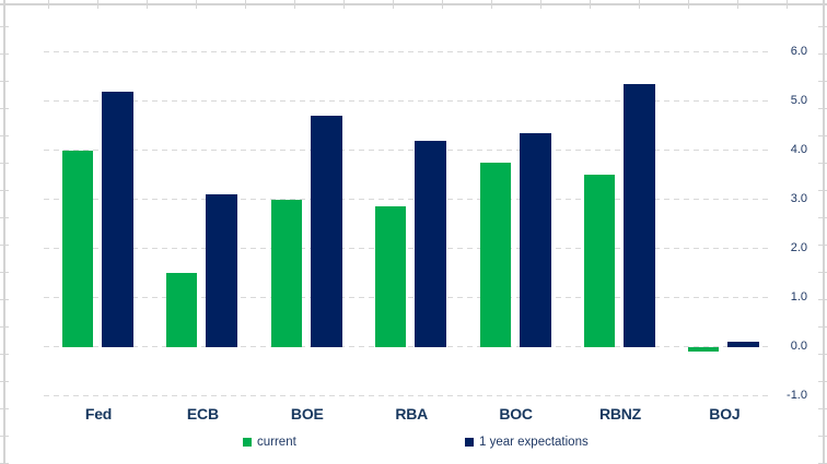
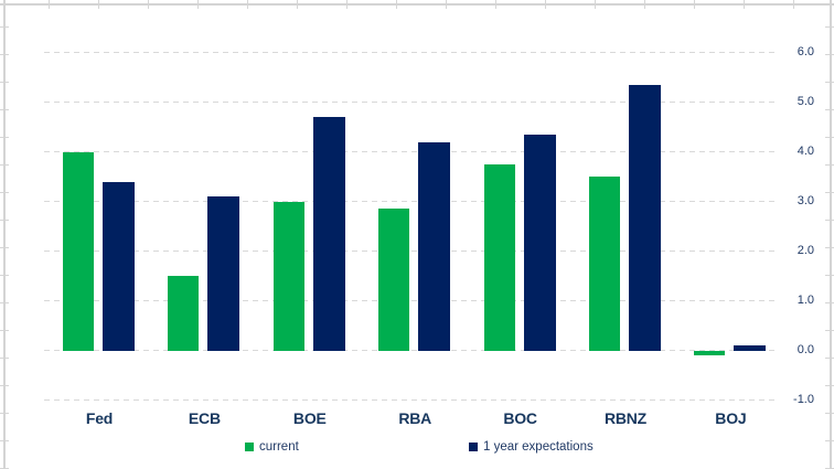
1 year expectations/Fed: 5.2 -> 3.4
